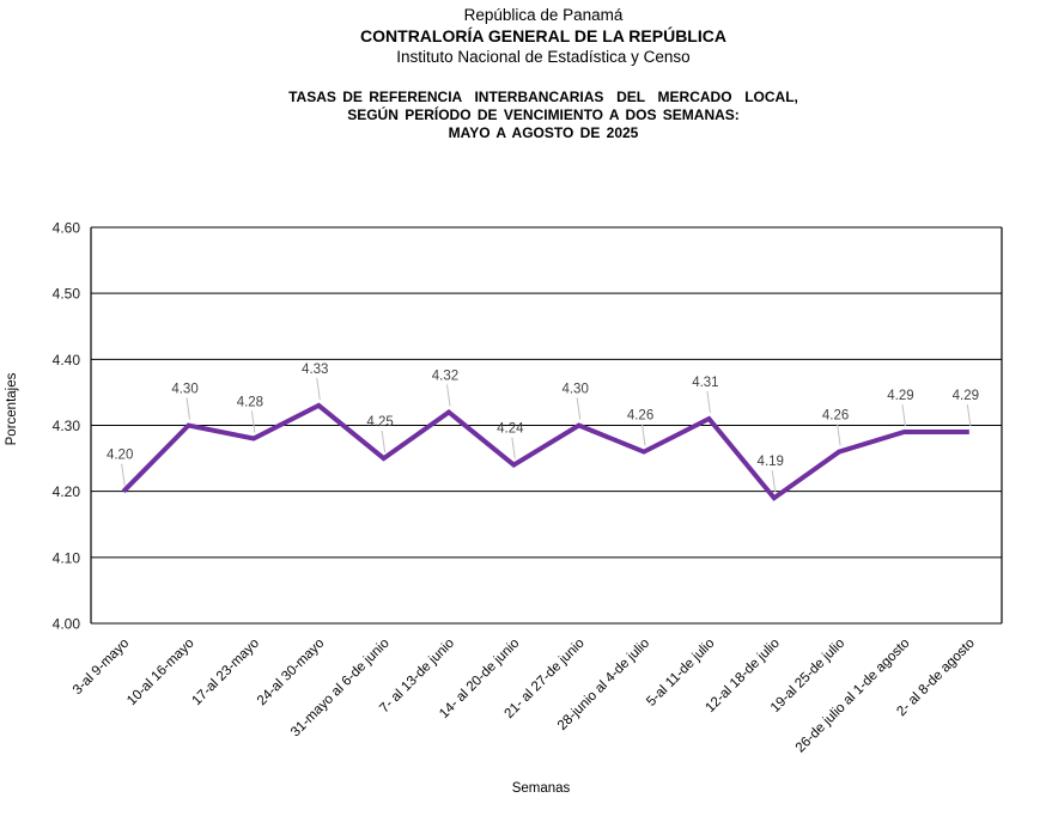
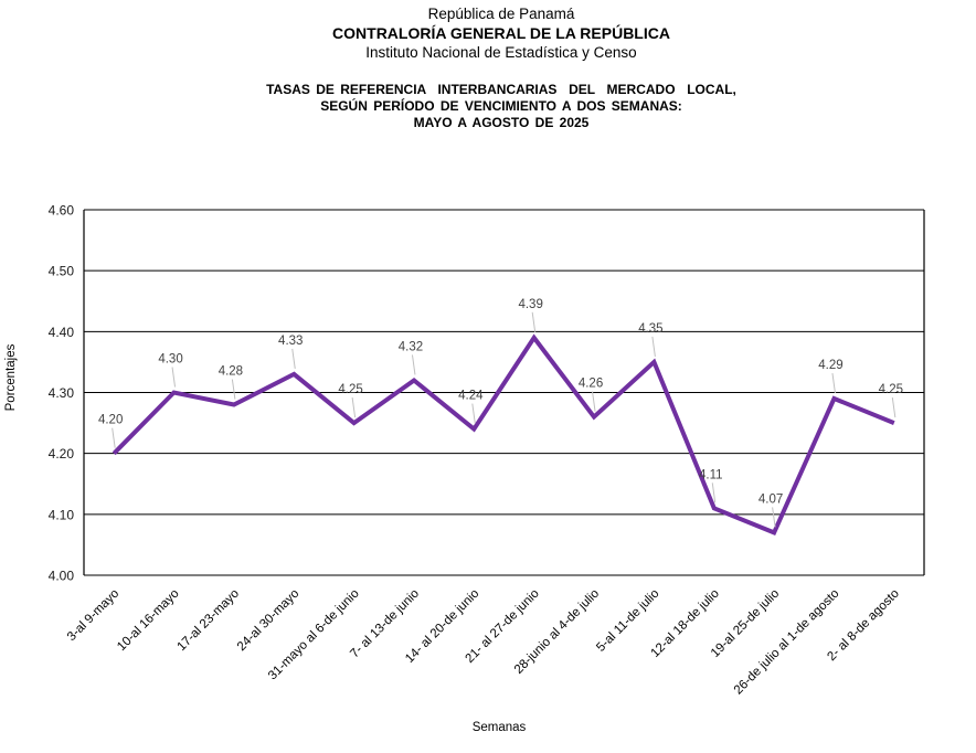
21- al 27-de junio: 4.30 -> 4.39
5-al 11-de julio: 4.31 -> 4.35
12-al 18-de julio: 4.19 -> 4.11
19-al 25-de julio: 4.26 -> 4.07
2- al 8-de agosto: 4.29 -> 4.25
